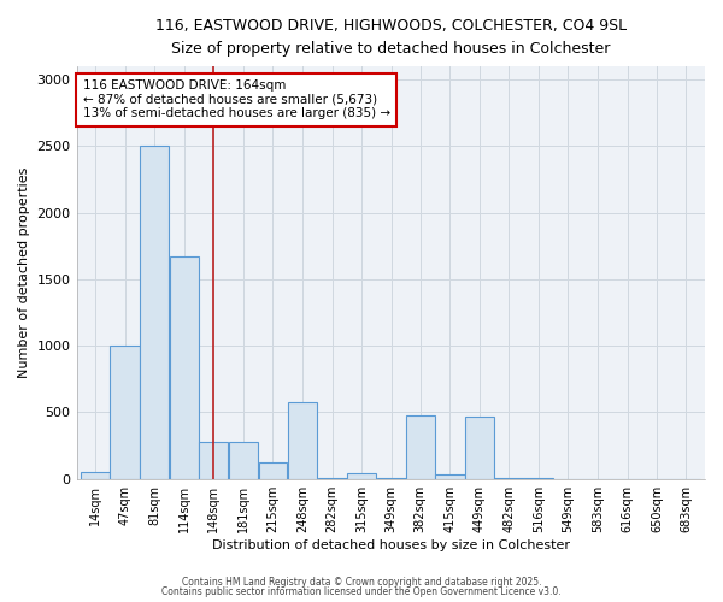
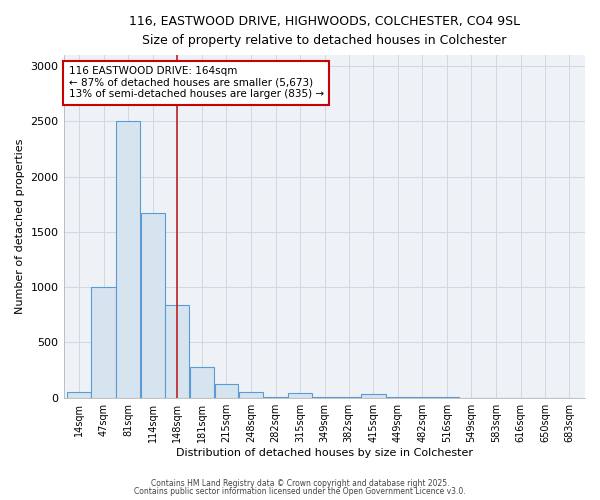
148sqm: 280 -> 840
248sqm: 580 -> 60
382sqm: 480 -> 10
449sqm: 470 -> 0
